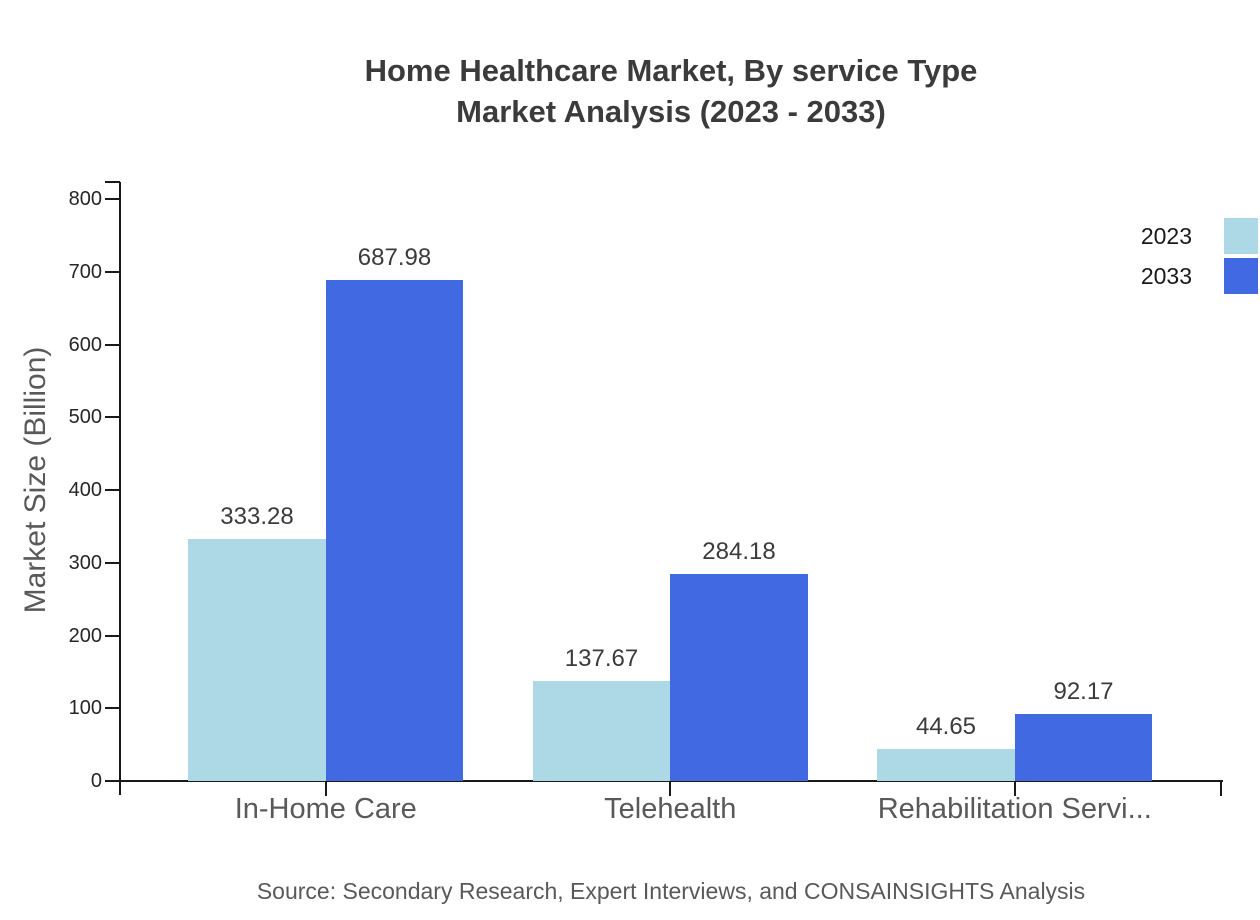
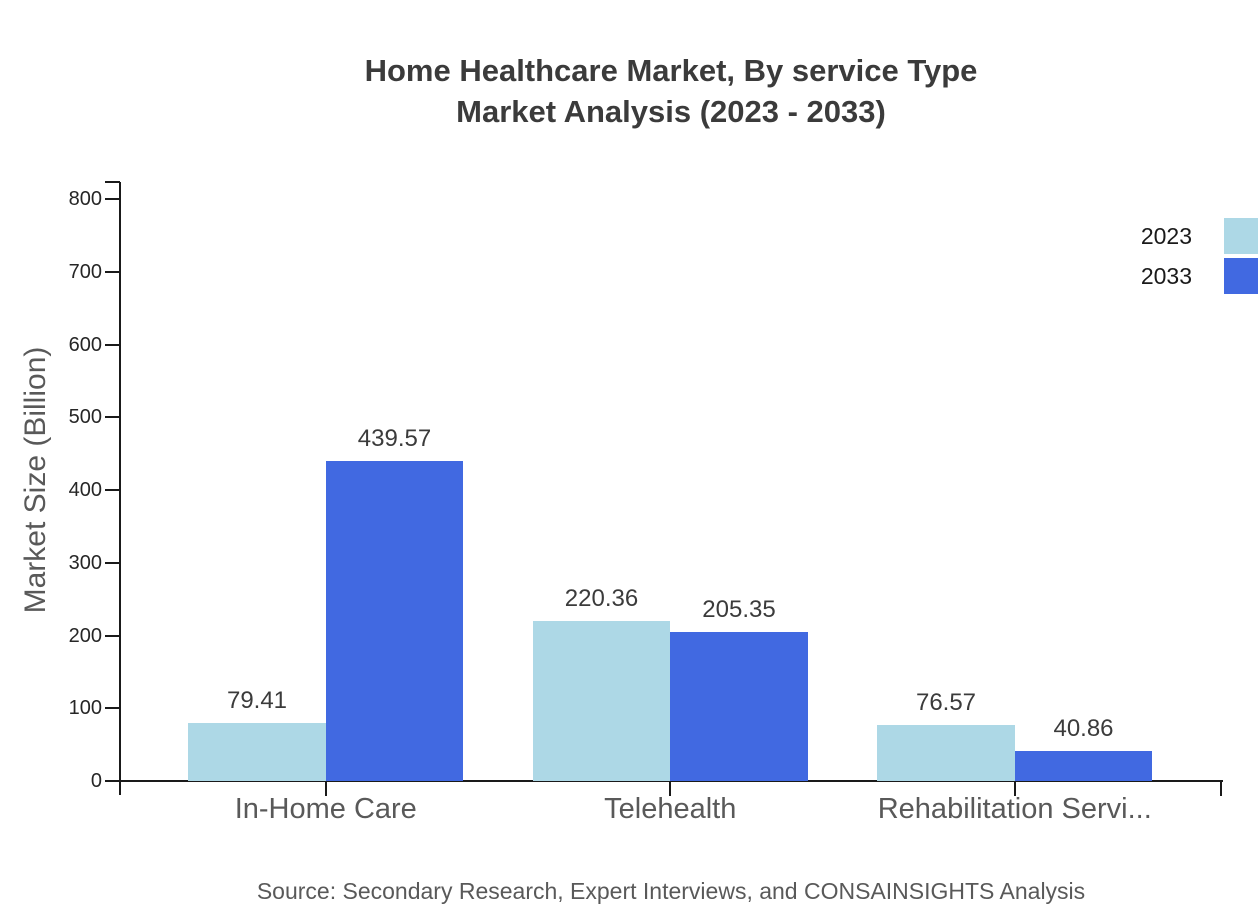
2023/In-Home Care: 333.28 -> 79.41
2033/In-Home Care: 687.98 -> 439.57
2023/Telehealth: 137.67 -> 220.36
2033/Telehealth: 284.18 -> 205.35
2023/Rehabilitation Servi...: 44.65 -> 76.57
2033/Rehabilitation Servi...: 92.17 -> 40.86
